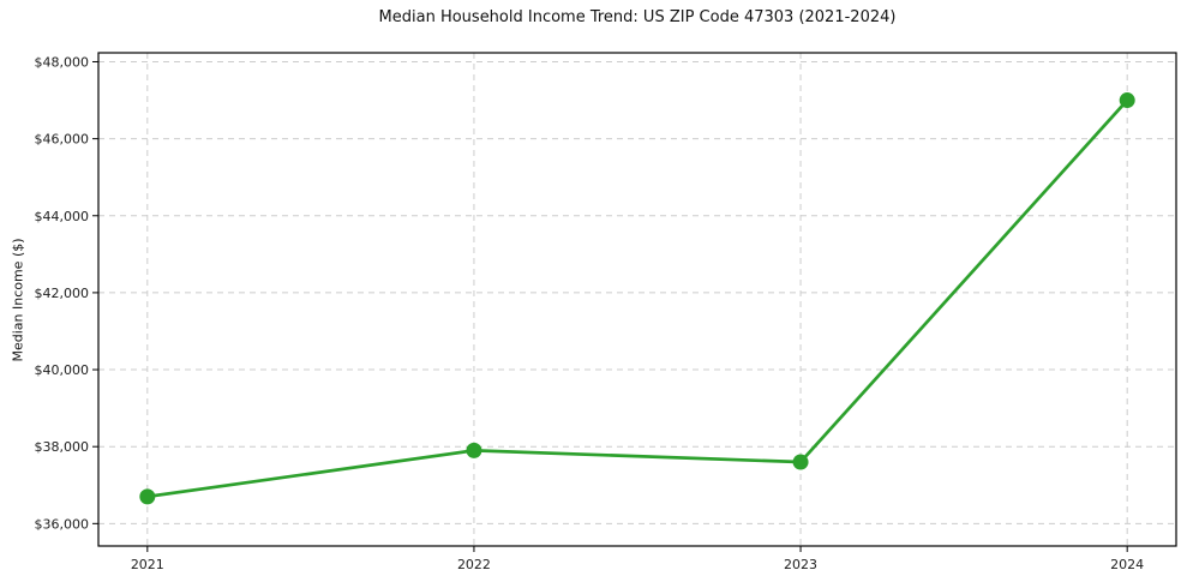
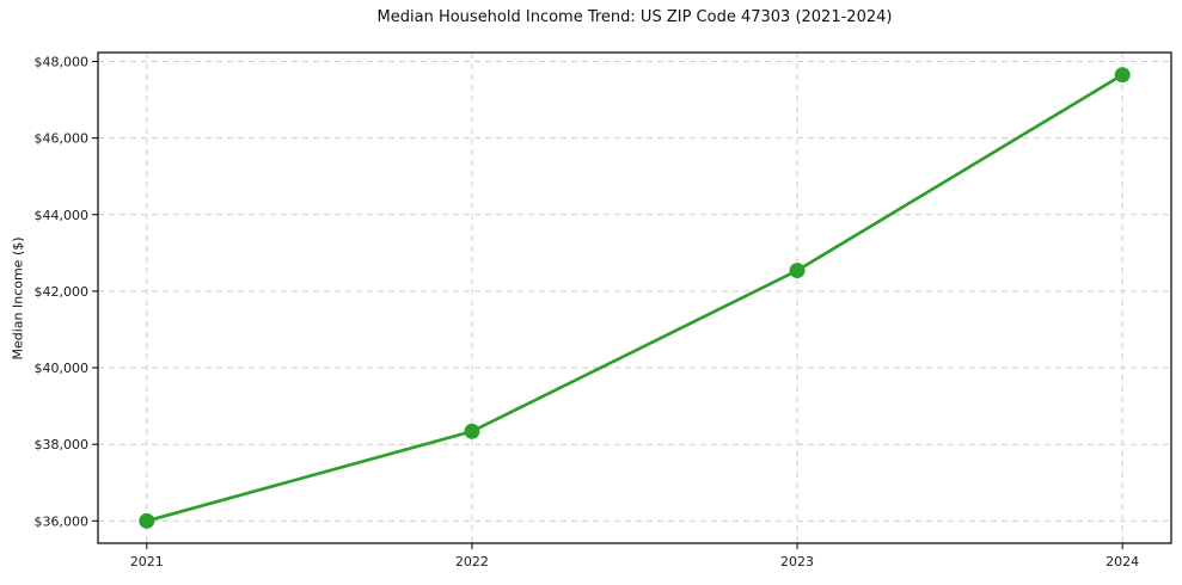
2021: $36700 -> $36000
2022: $37900 -> $38300
2023: $37600 -> $42500
2024: $47000 -> $47600
